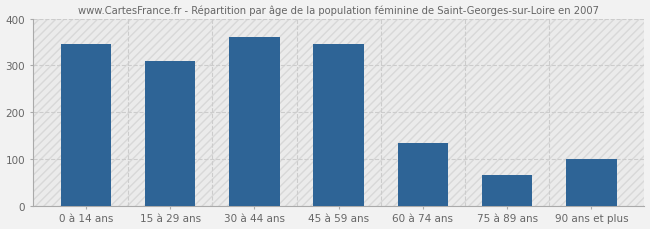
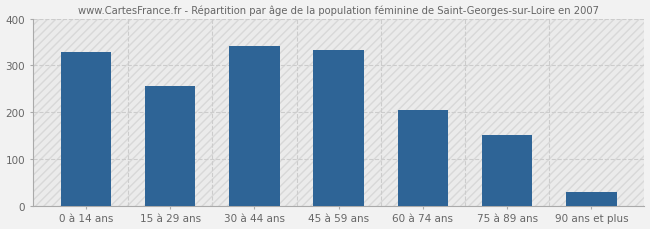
0 à 14 ans: 345 -> 328
15 à 29 ans: 310 -> 257
30 à 44 ans: 360 -> 341
45 à 59 ans: 345 -> 333
60 à 74 ans: 135 -> 205
75 à 89 ans: 65 -> 151
90 ans et plus: 100 -> 30
